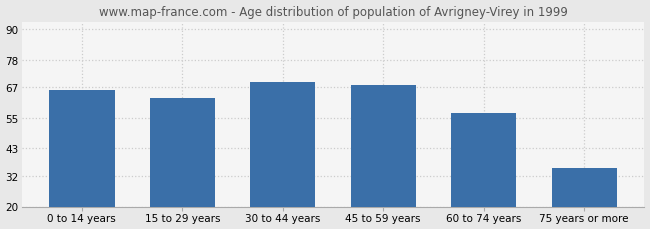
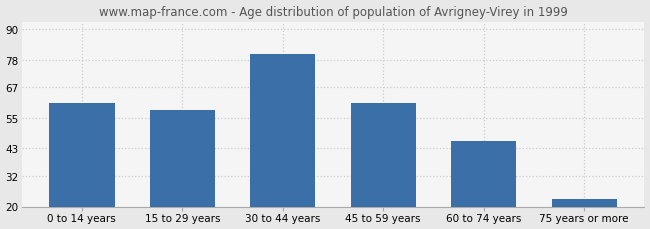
0 to 14 years: 66 -> 61
15 to 29 years: 63 -> 58
30 to 44 years: 69 -> 80
45 to 59 years: 68 -> 61
60 to 74 years: 57 -> 46
75 years or more: 35 -> 23
